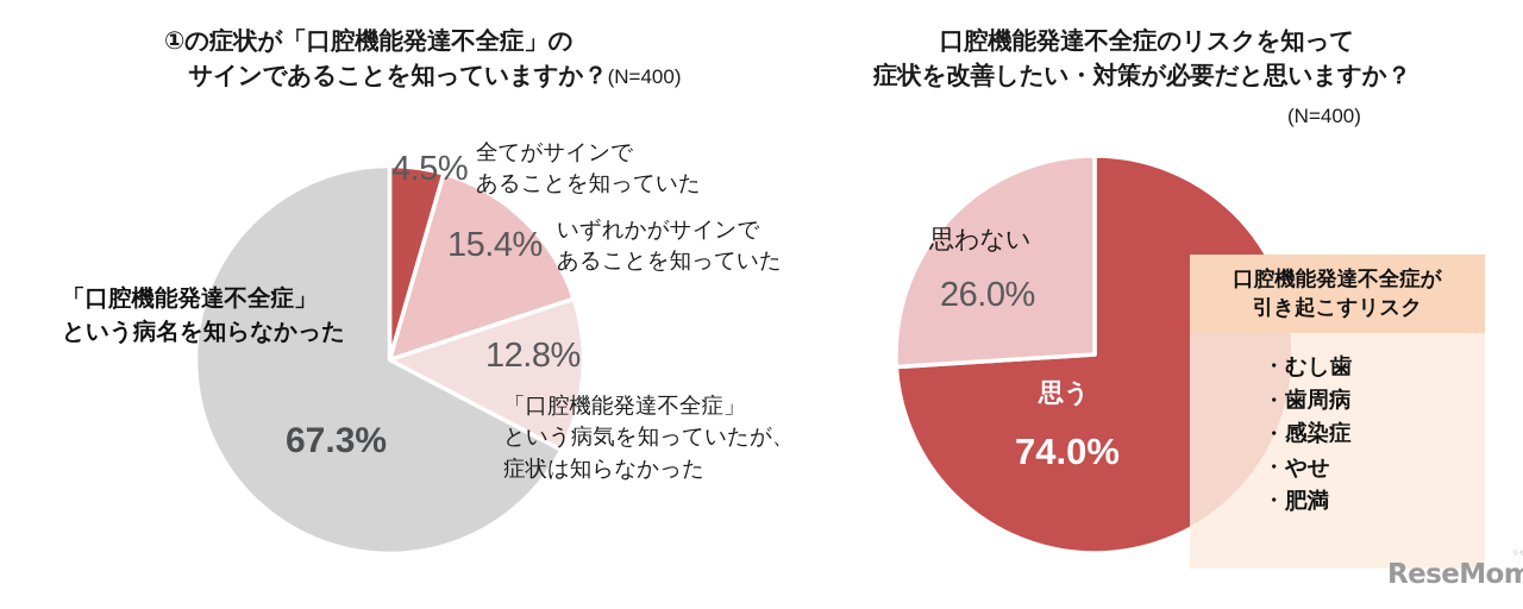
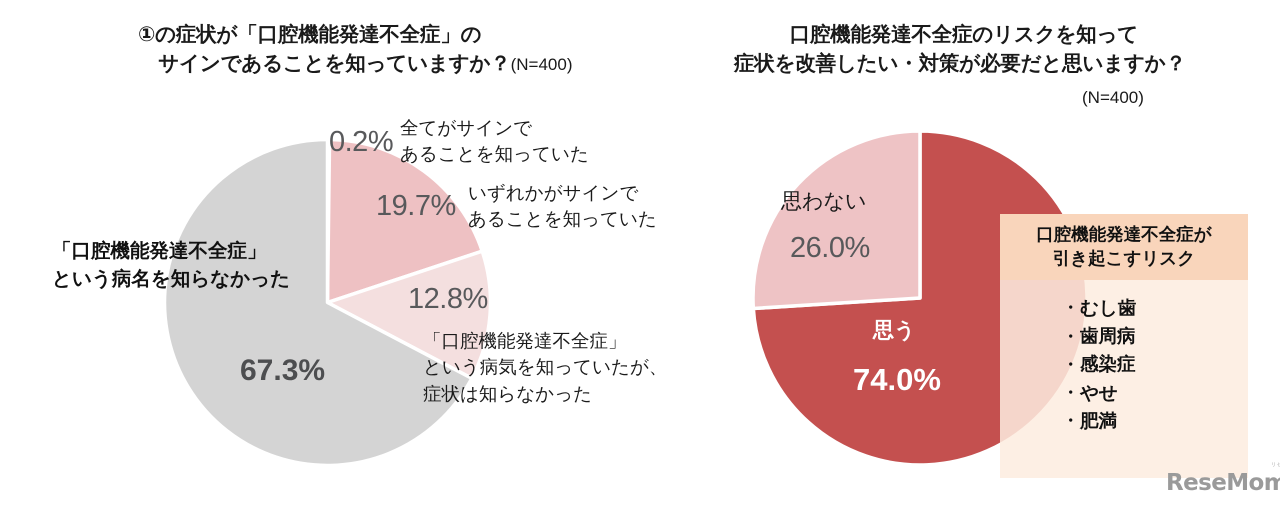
①の症状が「口腔機能発達不全症」のサインであることを知っていますか？/全てがサインであることを知っていた: 4.5% -> 0.2%
①の症状が「口腔機能発達不全症」のサインであることを知っていますか？/いずれかがサインであることを知っていた: 15.4% -> 19.7%
